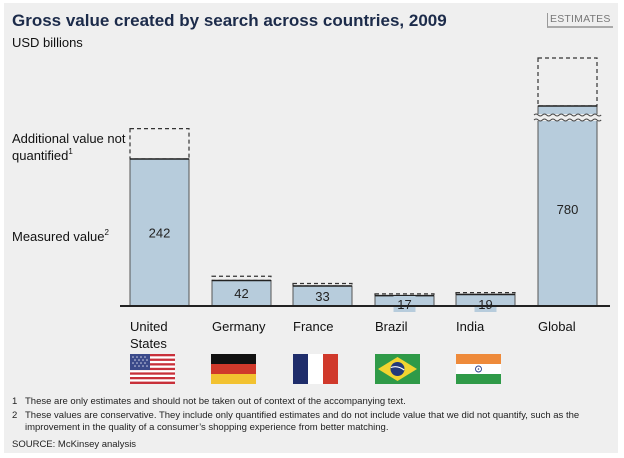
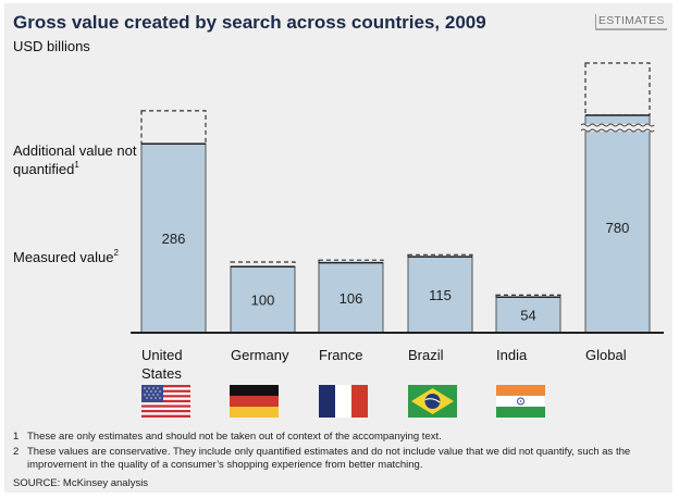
Measured value/United States: 242 -> 286
Measured value/Germany: 42 -> 100
Measured value/France: 33 -> 106
Measured value/Brazil: 17 -> 115
Measured value/India: 19 -> 54
